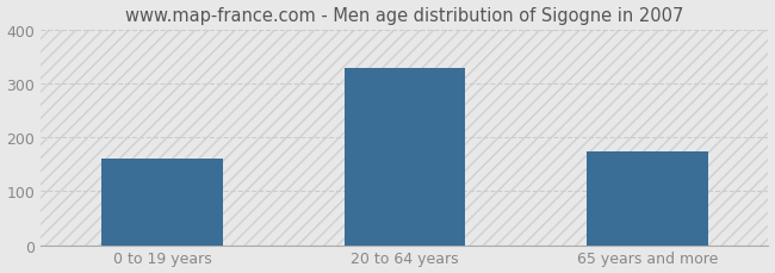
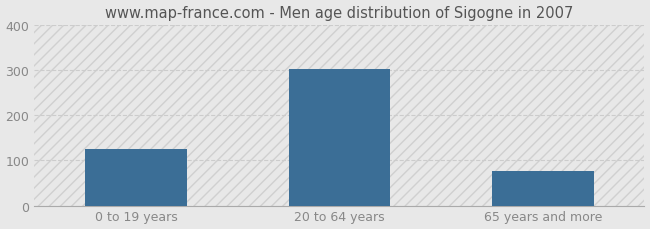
0 to 19 years: 160 -> 125
20 to 64 years: 330 -> 303
65 years and more: 175 -> 76
